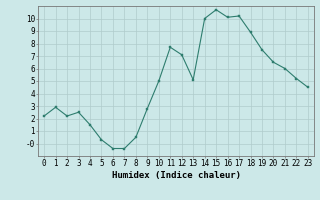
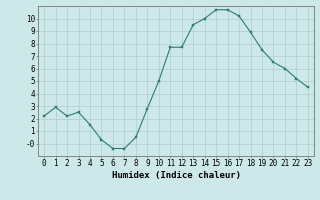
12: 7.1 -> 7.7
13: 5.1 -> 9.5
16: 10.1 -> 10.7
